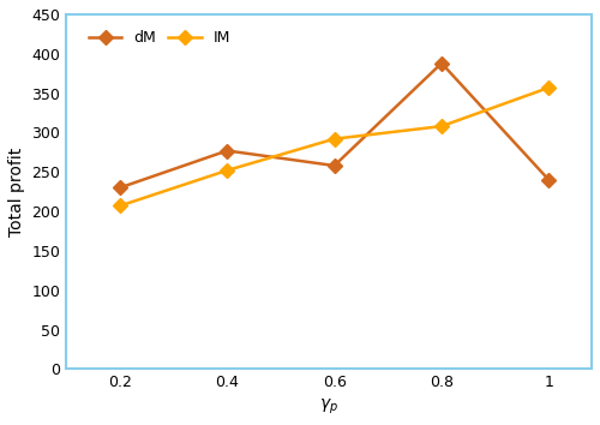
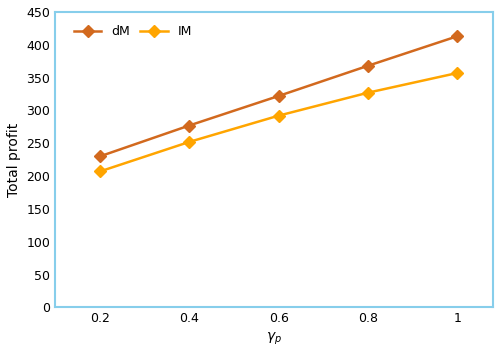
dM/0.6: 258 -> 322
dM/0.8: 388 -> 368
IM/0.8: 308 -> 327
dM/1: 240 -> 413
